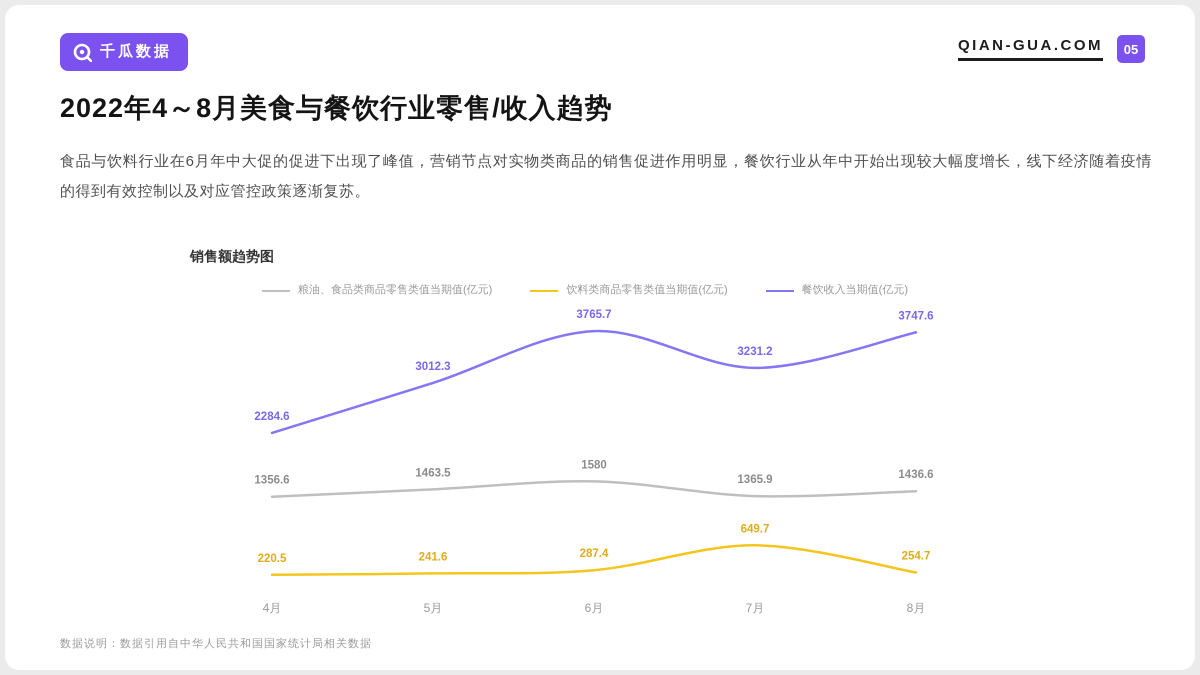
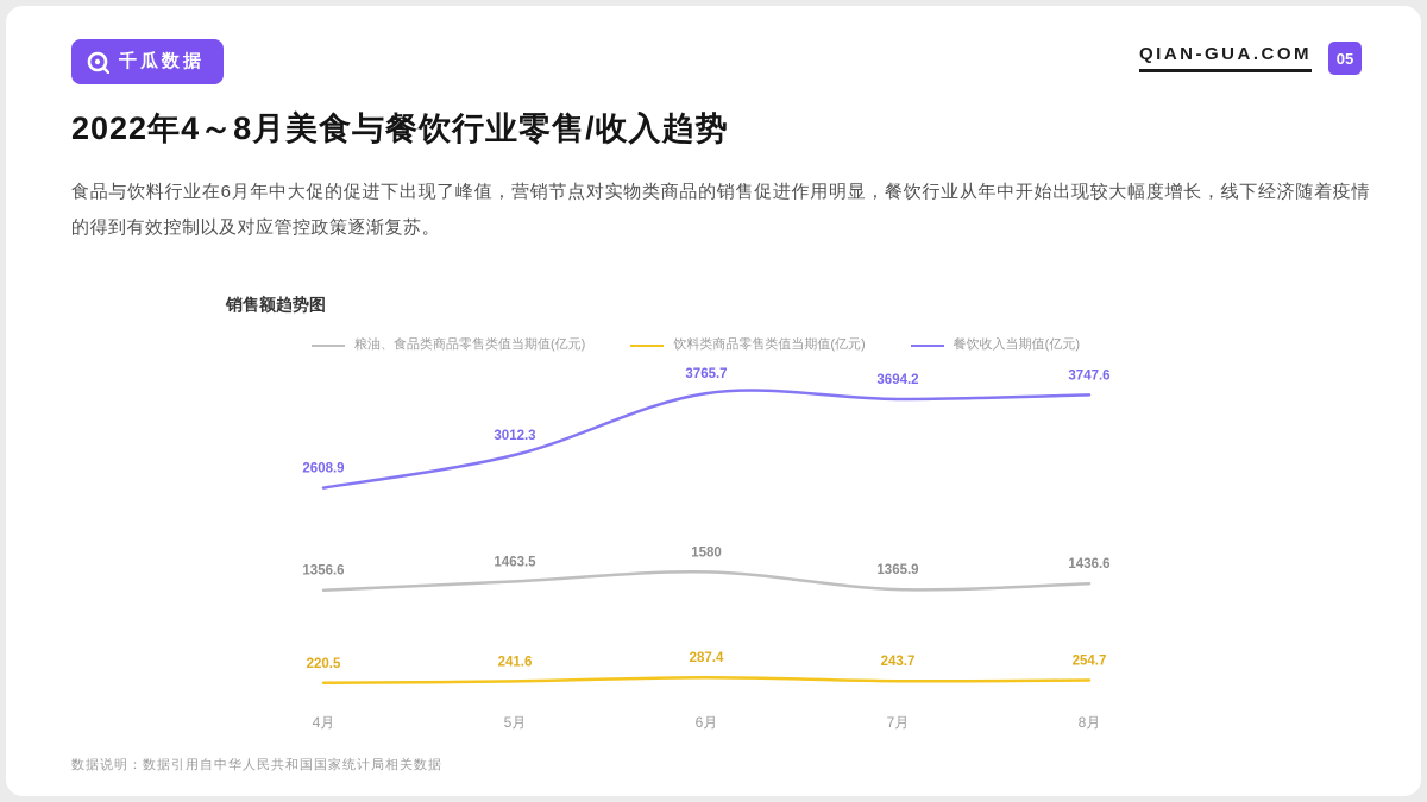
餐饮收入当期值(亿元)/4月: 2284.6 -> 2608.9
饮料类商品零售类值当期值(亿元)/7月: 649.7 -> 243.7
餐饮收入当期值(亿元)/7月: 3231.2 -> 3694.2
